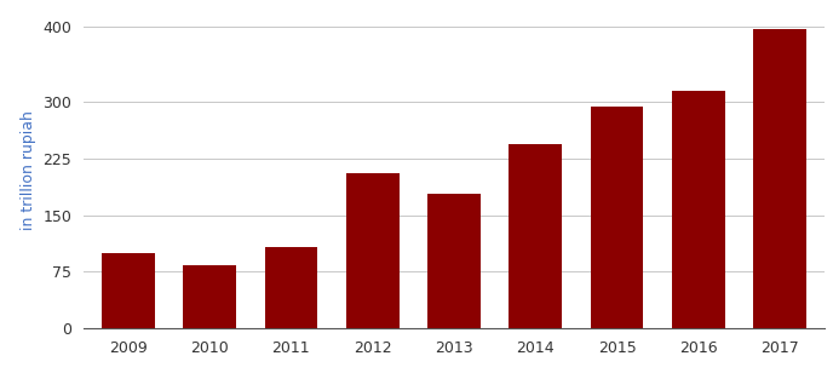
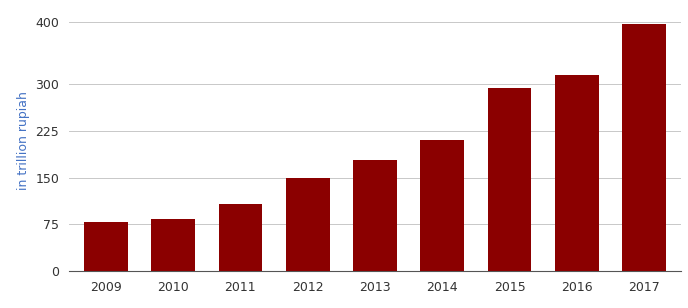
2009: 100 -> 78
2012: 206 -> 149
2014: 244 -> 210
